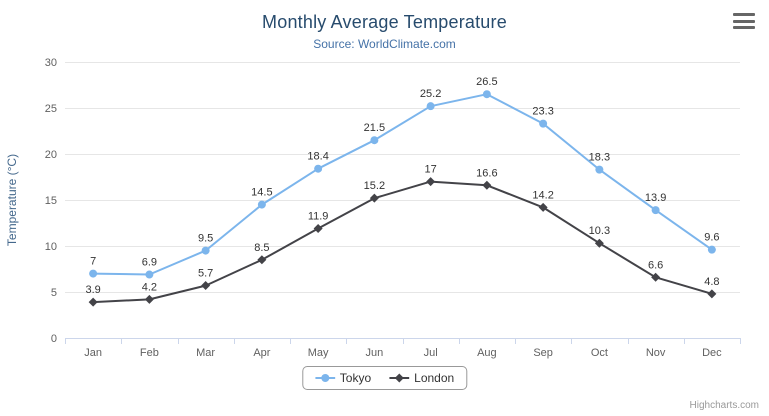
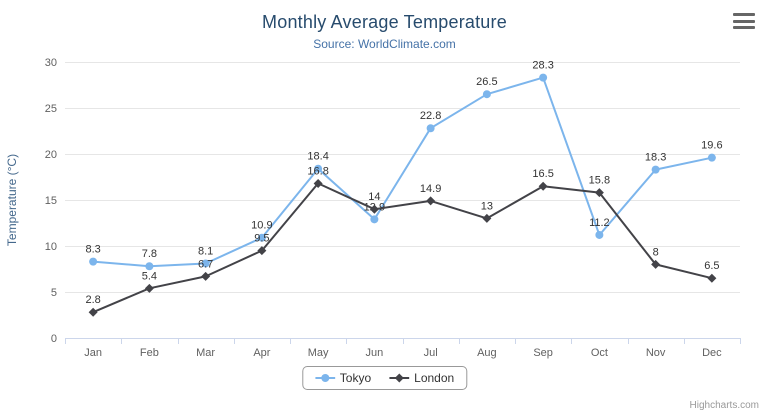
Tokyo/Jan: 7 -> 8.3
London/Jan: 3.9 -> 2.8
Tokyo/Feb: 6.9 -> 7.8
London/Feb: 4.2 -> 5.4
Tokyo/Mar: 9.5 -> 8.1
London/Mar: 5.7 -> 6.7
Tokyo/Apr: 14.5 -> 10.9
London/Apr: 8.5 -> 9.5
London/May: 11.9 -> 16.8
Tokyo/Jun: 21.5 -> 12.9
London/Jun: 15.2 -> 14
Tokyo/Jul: 25.2 -> 22.8
London/Jul: 17 -> 14.9
London/Aug: 16.6 -> 13
Tokyo/Sep: 23.3 -> 28.3
London/Sep: 14.2 -> 16.5
Tokyo/Oct: 18.3 -> 11.2
London/Oct: 10.3 -> 15.8
Tokyo/Nov: 13.9 -> 18.3
London/Nov: 6.6 -> 8
Tokyo/Dec: 9.6 -> 19.6
London/Dec: 4.8 -> 6.5
